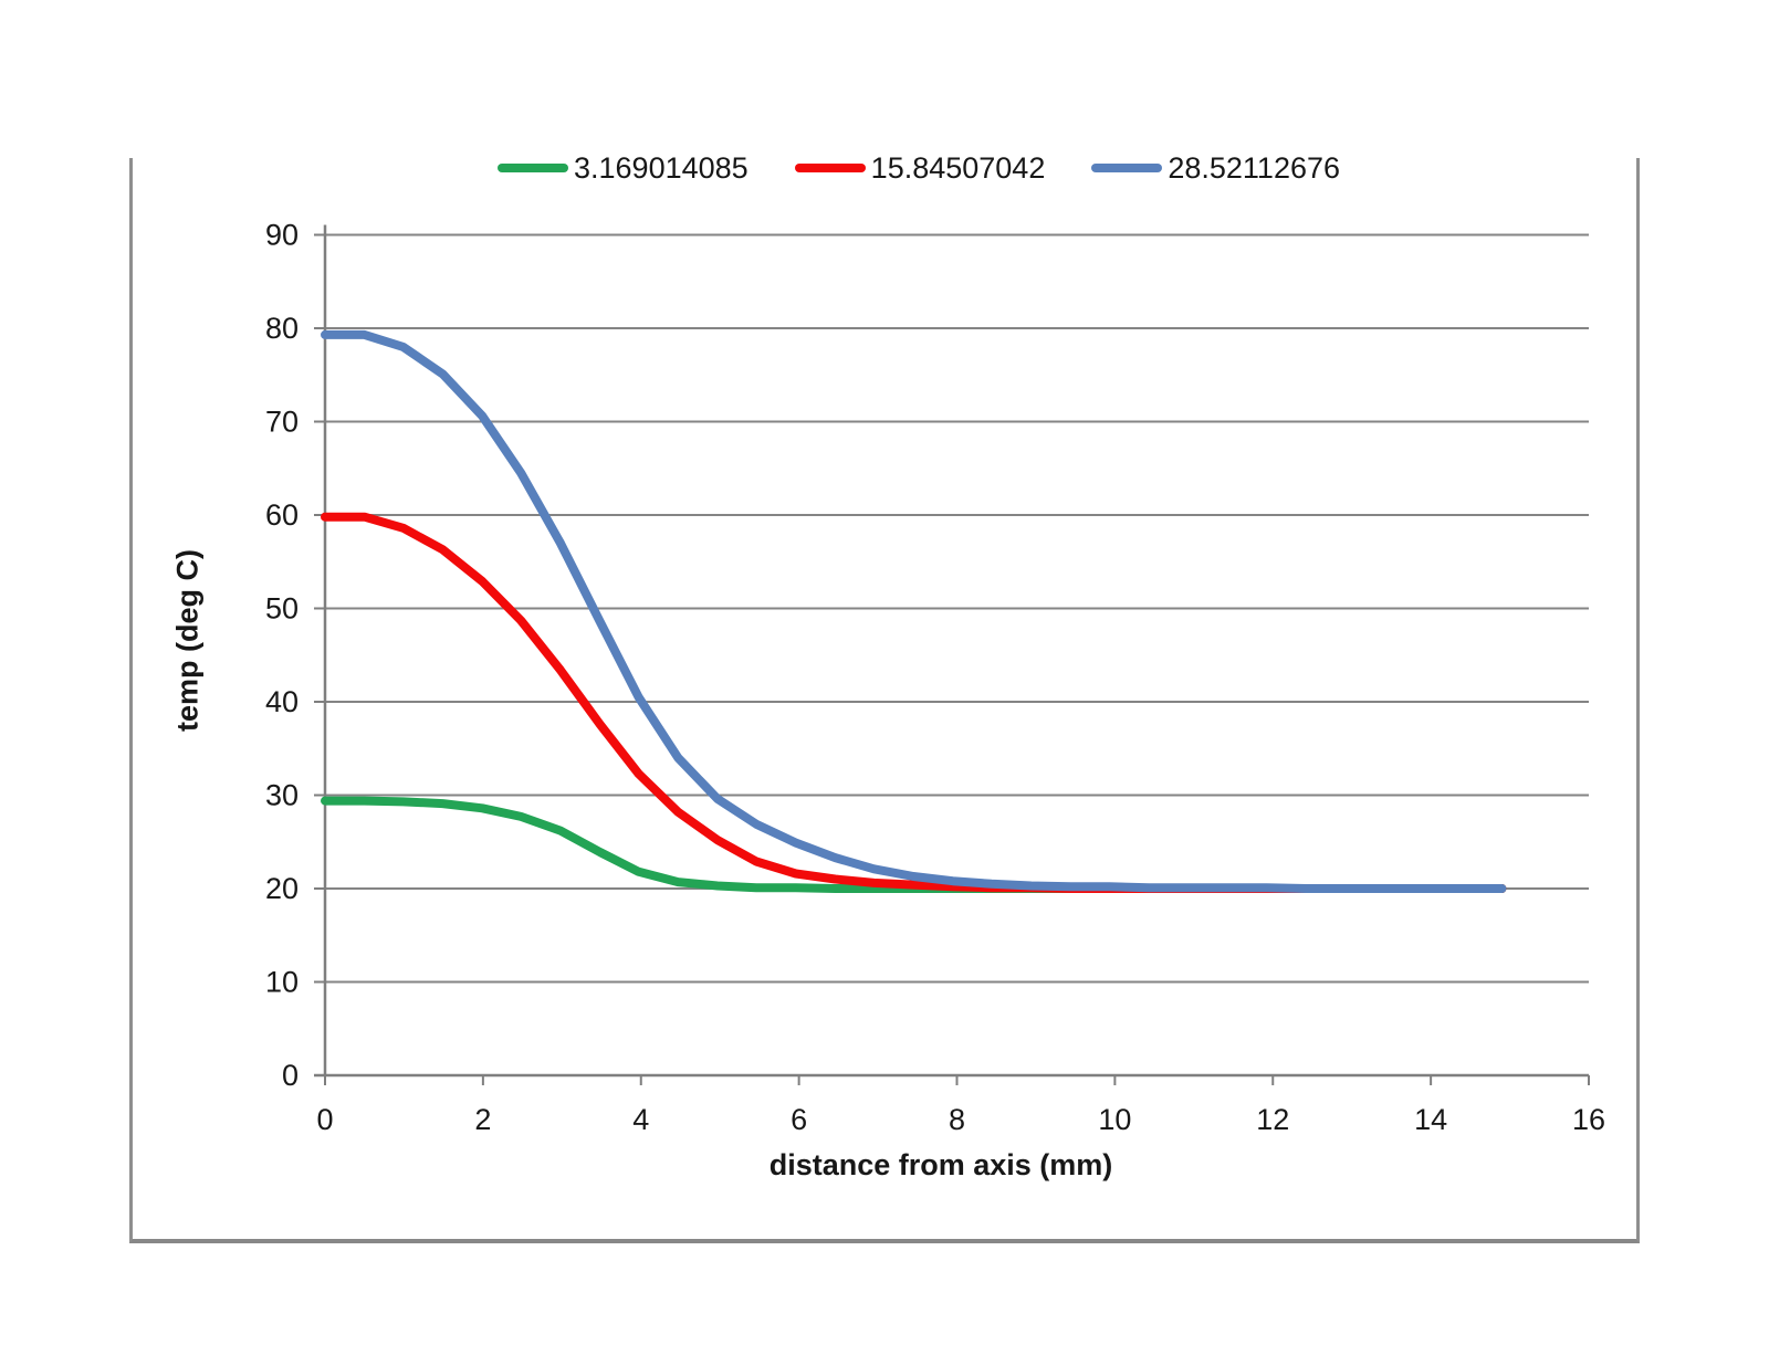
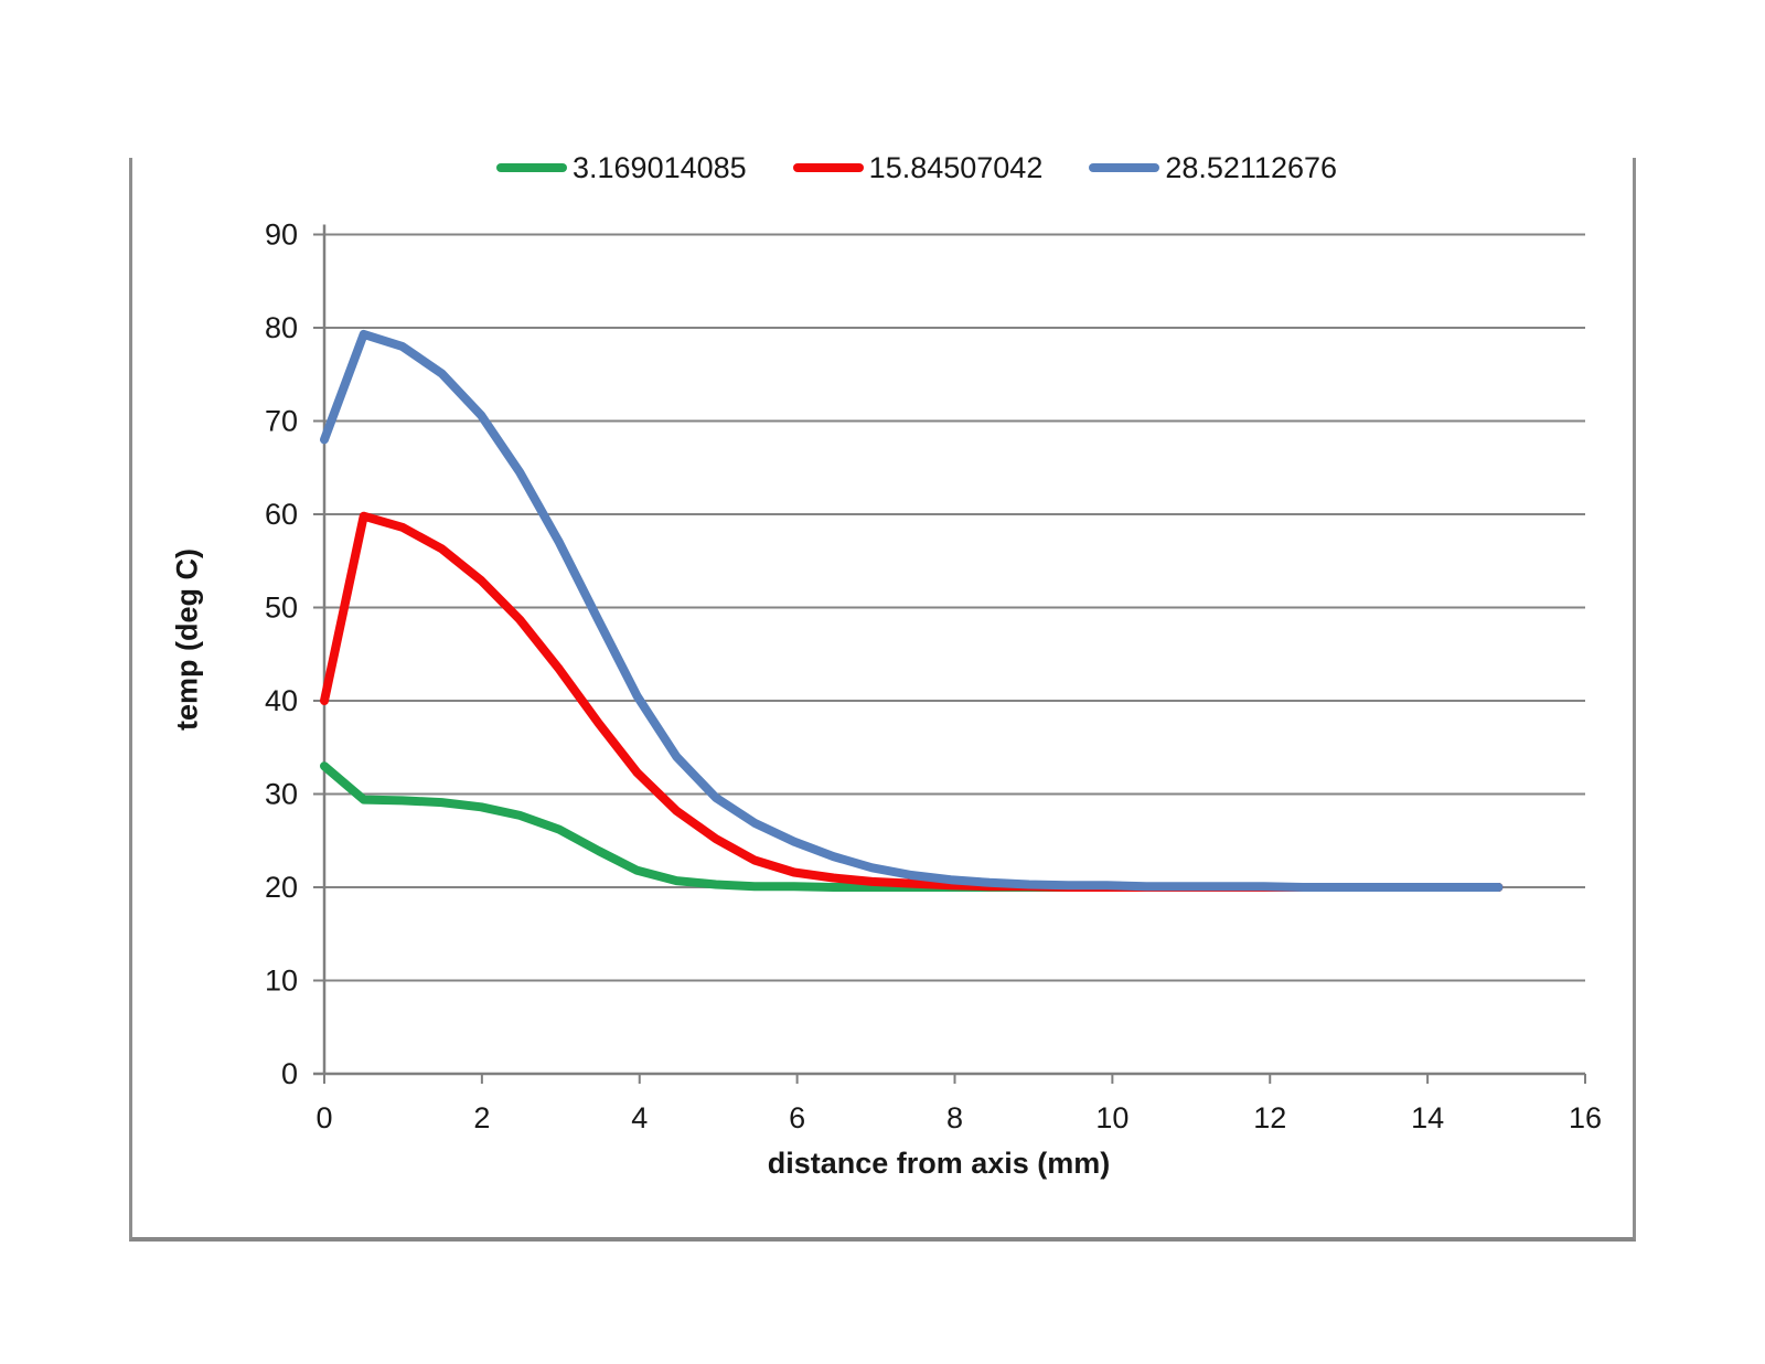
3.169014085/0: 29 -> 33
15.84507042/0: 60 -> 40
28.52112676/0: 79 -> 68
